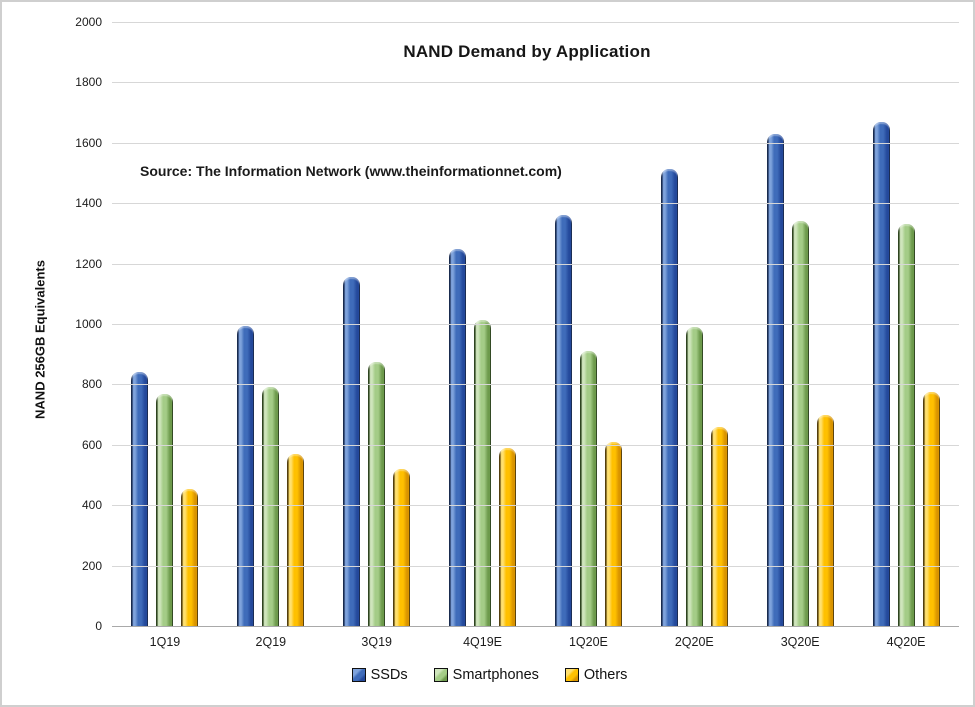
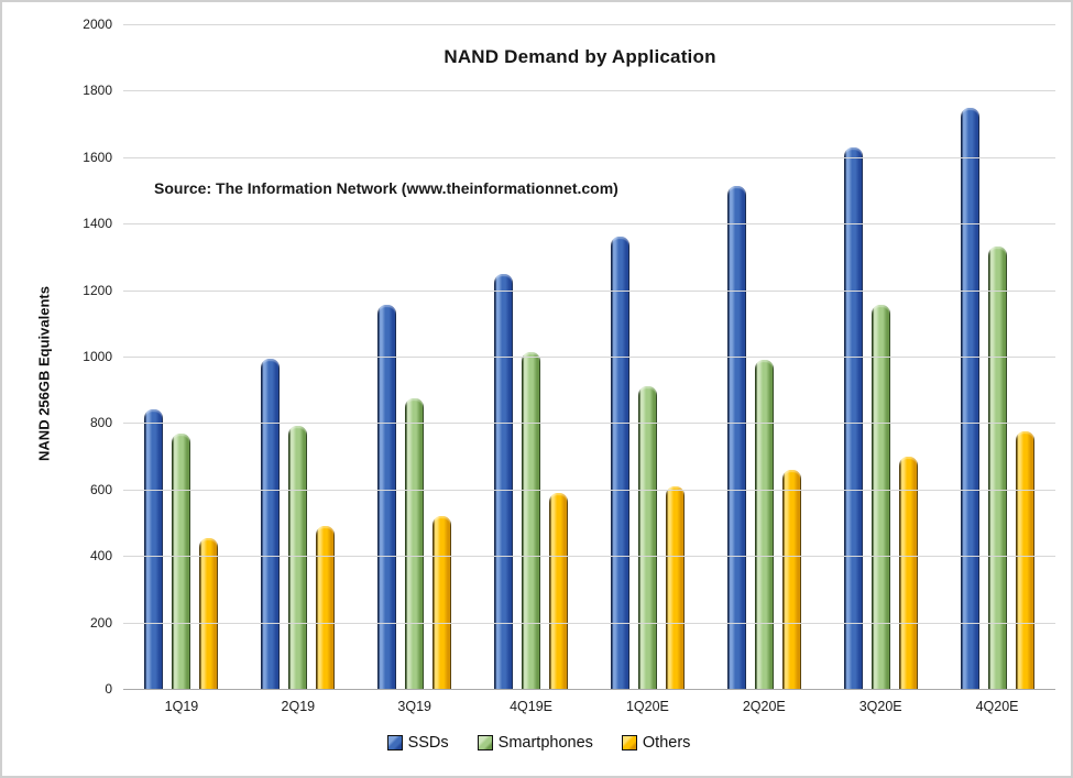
Others/2Q19: 570 -> 490
Smartphones/3Q20E: 1340 -> 1160
SSDs/4Q20E: 1670 -> 1750
